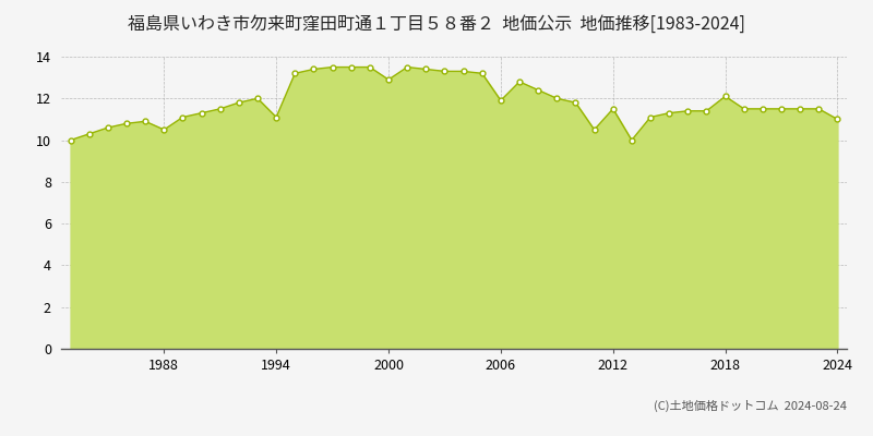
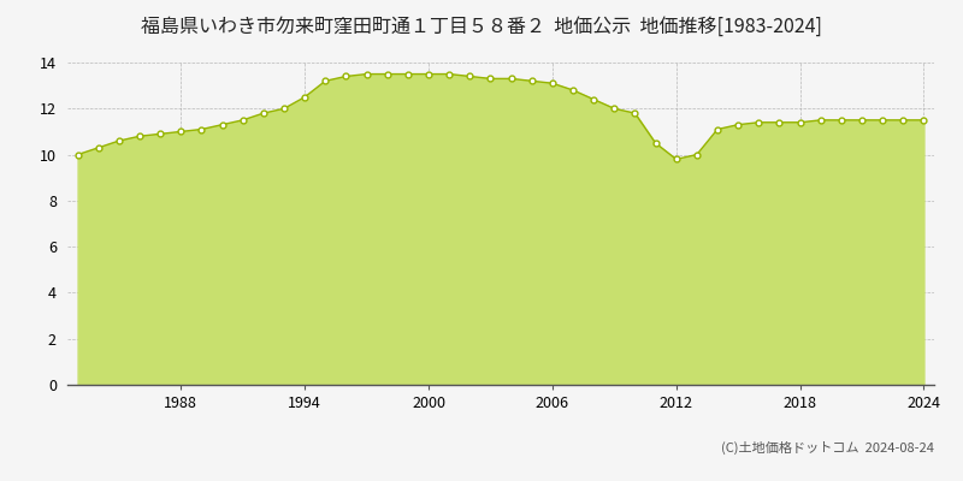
1988: 10.5 -> 11.0
1994: 11.1 -> 12.5
2000: 12.9 -> 13.5
2006: 11.9 -> 13.1
2012: 11.5 -> 9.8
2018: 12.1 -> 11.4
2024: 11.0 -> 11.5
